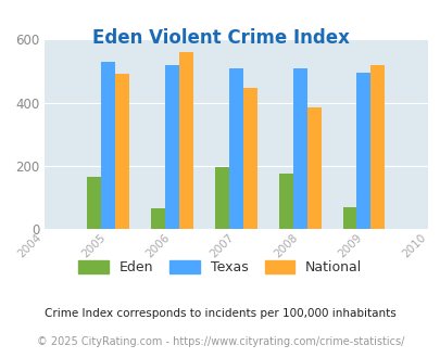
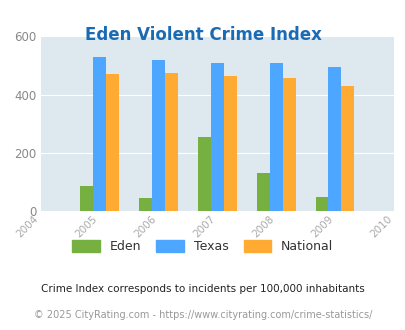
Eden/2005: 165 -> 85
National/2005: 490 -> 470
Eden/2006: 65 -> 45
National/2006: 560 -> 475
Eden/2007: 195 -> 255
National/2007: 445 -> 465
Eden/2008: 175 -> 130
National/2008: 385 -> 458
Eden/2009: 70 -> 50
National/2009: 520 -> 430
